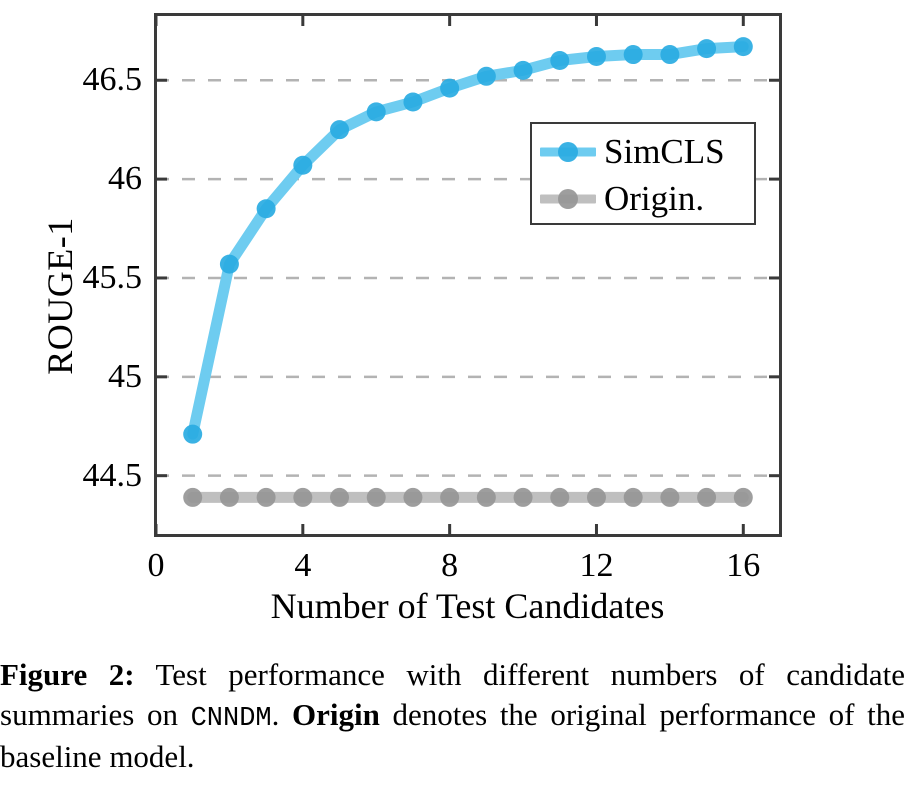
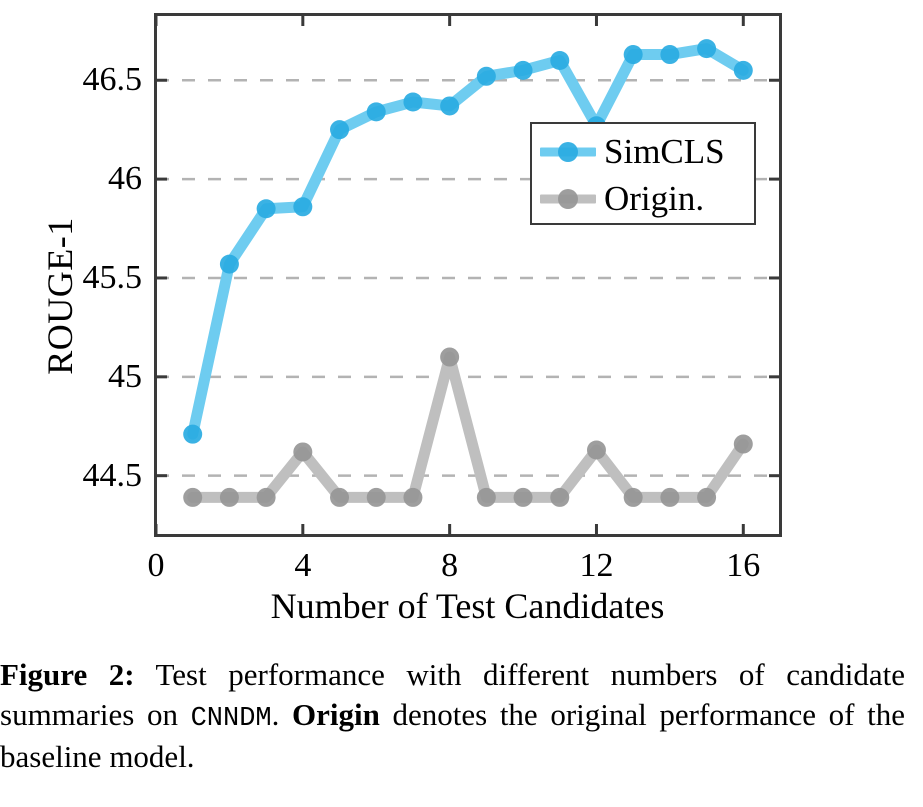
SimCLS/4: 46.07 -> 45.86
Origin./4: 44.39 -> 44.62
SimCLS/8: 46.46 -> 46.37
Origin./8: 44.39 -> 45.10
SimCLS/12: 46.62 -> 46.27
Origin./12: 44.39 -> 44.63
SimCLS/16: 46.67 -> 46.55
Origin./16: 44.39 -> 44.66
